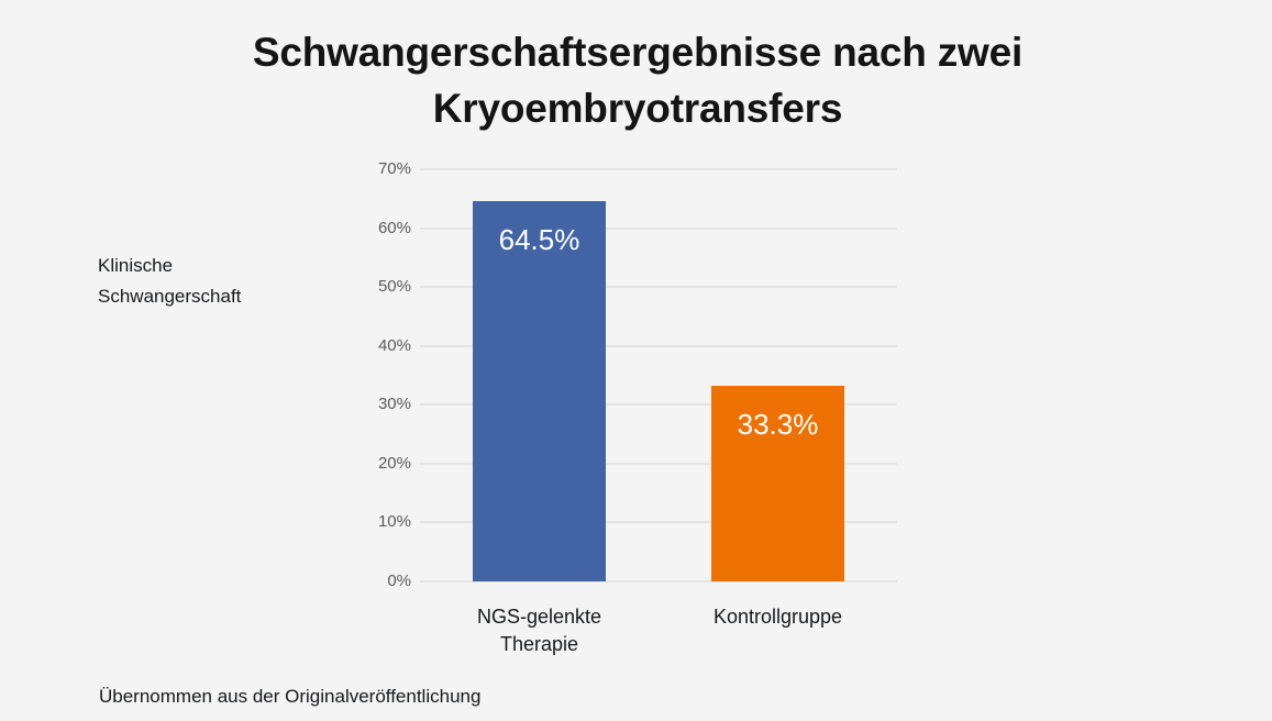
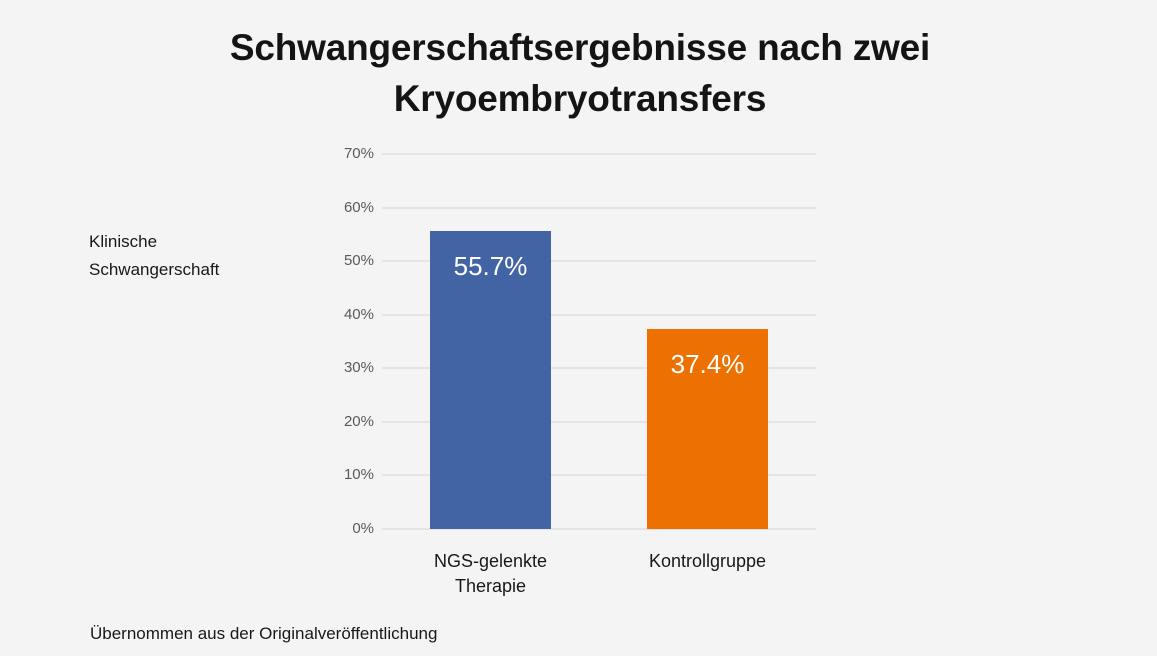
NGS-gelenkte Therapie: 64.5% -> 55.7%
Kontrollgruppe: 33.3% -> 37.4%
